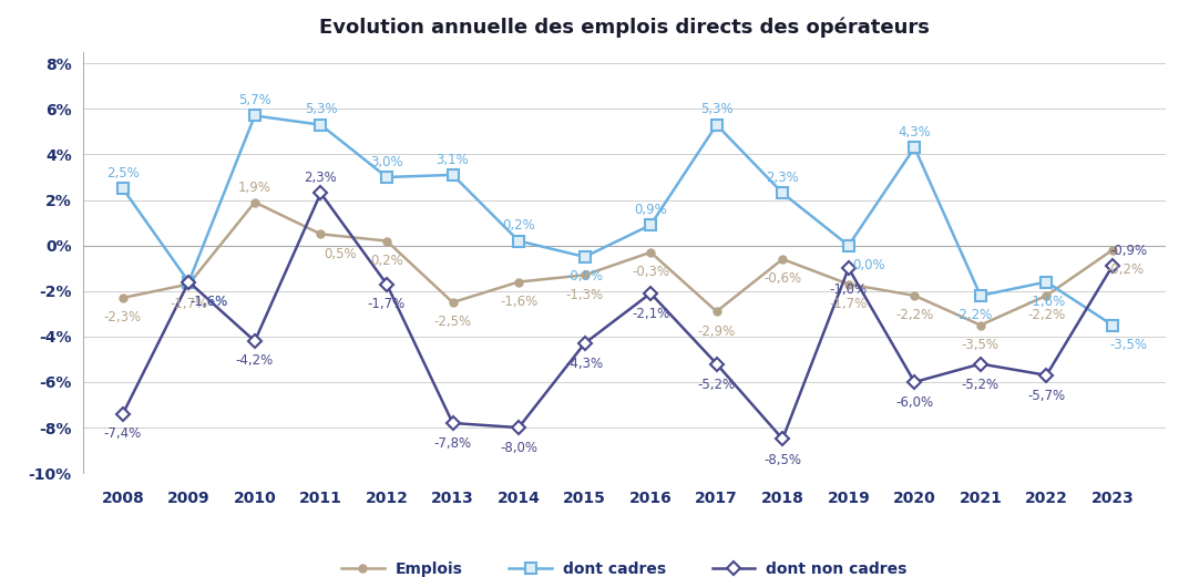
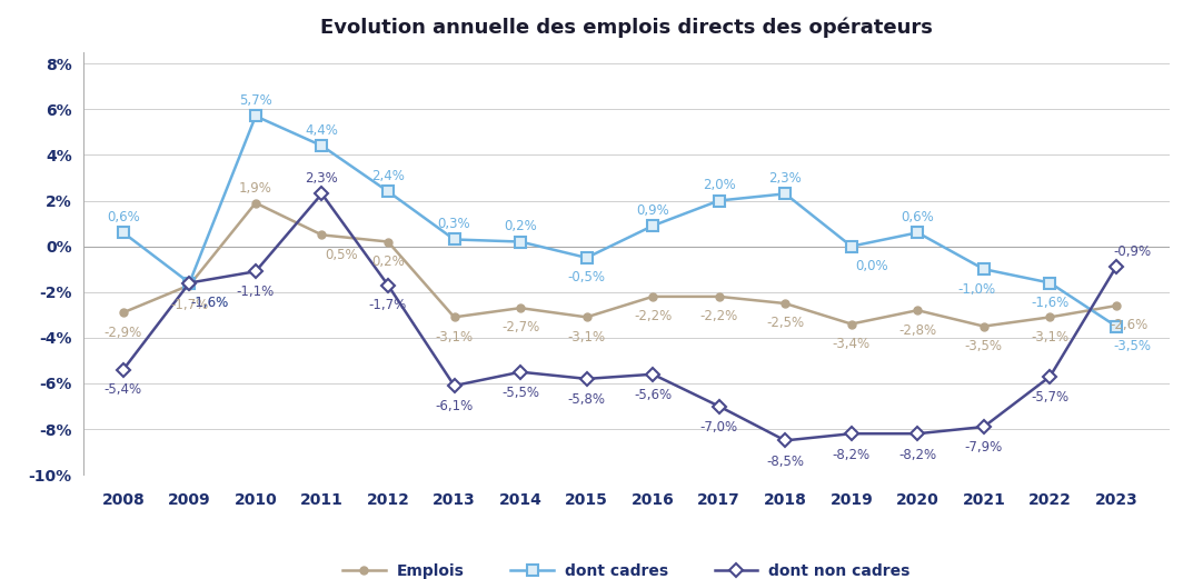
Emplois/2008: -2,3% -> -2,9%
dont cadres/2008: 2,5% -> 0,6%
dont non cadres/2008: -7,4% -> -5,4%
dont non cadres/2010: -4,2% -> -1,1%
dont cadres/2011: 5,3% -> 4,4%
dont cadres/2012: 3,0% -> 2,4%
Emplois/2013: -2,5% -> -3,1%
dont cadres/2013: 3,1% -> 0,3%
dont non cadres/2013: -7,8% -> -6,1%
Emplois/2014: -1,6% -> -2,7%
dont non cadres/2014: -8,0% -> -5,5%
Emplois/2015: -1,3% -> -3,1%
dont non cadres/2015: -4,3% -> -5,8%
Emplois/2016: -0,3% -> -2,2%
dont non cadres/2016: -2,1% -> -5,6%
Emplois/2017: -2,9% -> -2,2%
dont cadres/2017: 5,3% -> 2,0%
dont non cadres/2017: -5,2% -> -7,0%
Emplois/2018: -0,6% -> -2,5%
Emplois/2019: -1,7% -> -3,4%
dont non cadres/2019: -1,0% -> -8,2%
Emplois/2020: -2,2% -> -2,8%
dont cadres/2020: 4,3% -> 0,6%
dont non cadres/2020: -6,0% -> -8,2%
dont cadres/2021: -2,2% -> -1,0%
dont non cadres/2021: -5,2% -> -7,9%
Emplois/2022: -2,2% -> -3,1%
Emplois/2023: -0,2% -> -2,6%
